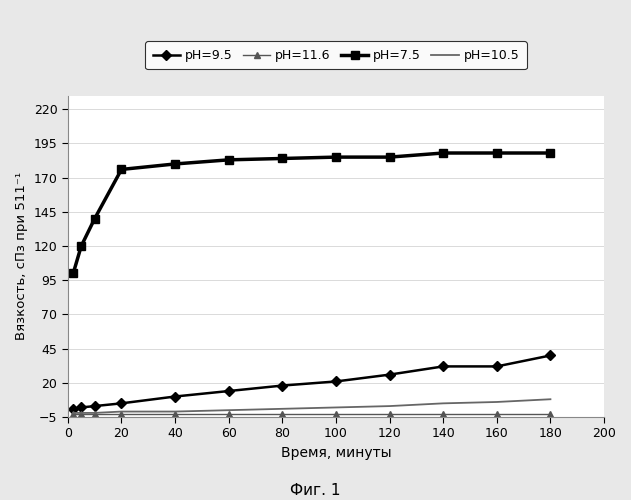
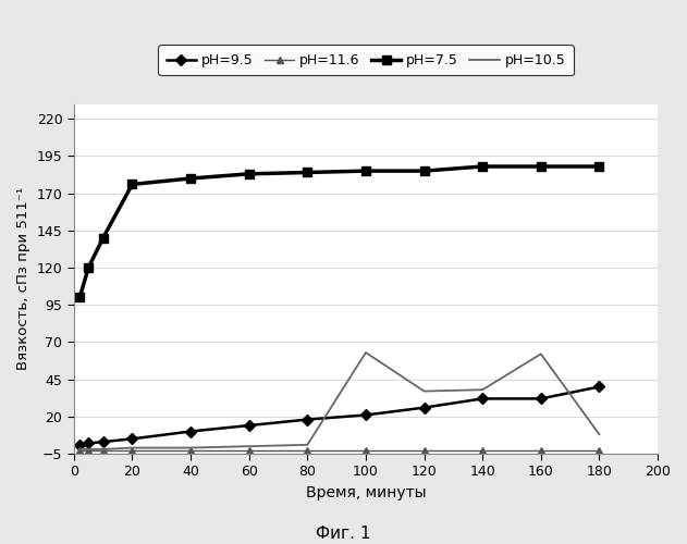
pH=10.5/100: 2 -> 63
pH=10.5/120: 3 -> 37
pH=10.5/140: 5 -> 38
pH=10.5/160: 6 -> 62
